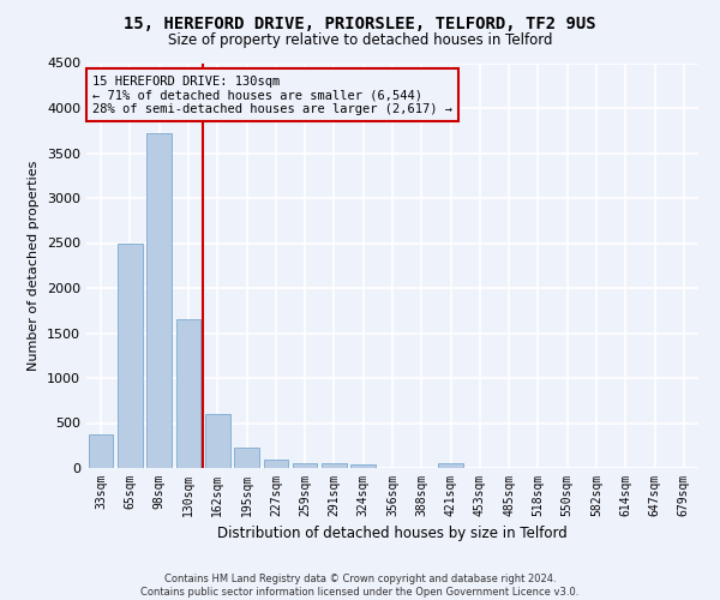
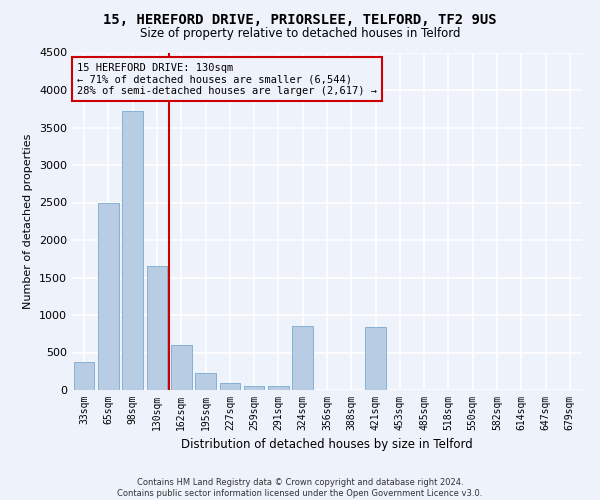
324sqm: 40 -> 860
421sqm: 50 -> 840
